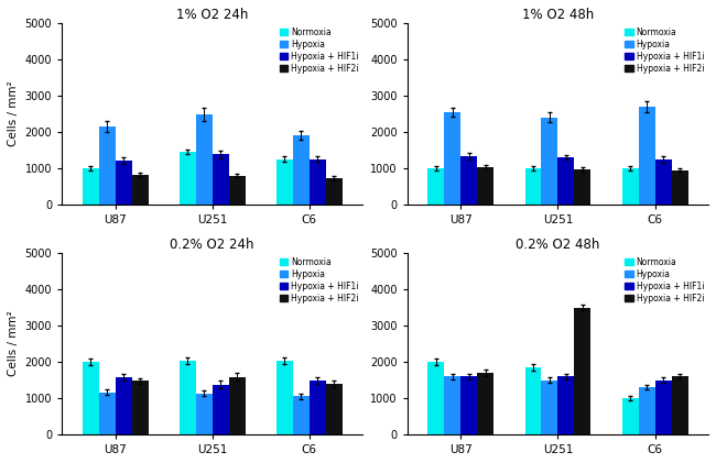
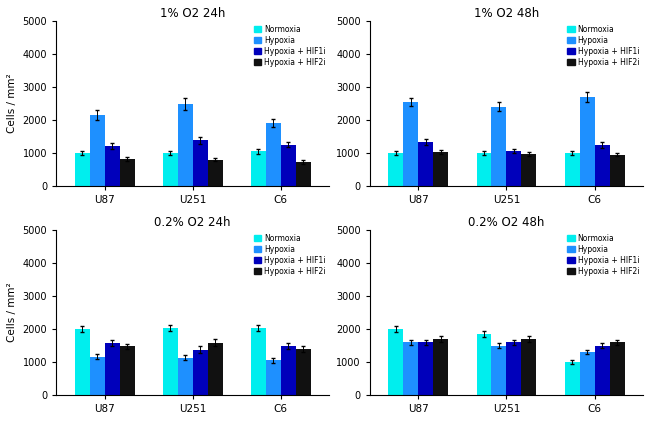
1% O2 24h/Normoxia/U251: 1450 -> 1000
1% O2 24h/Normoxia/C6: 1250 -> 1050
1% O2 48h/Hypoxia + HIF1i/U251: 1300 -> 1060
0.2% O2 48h/Hypoxia + HIF2i/U251: 3500 -> 1700
